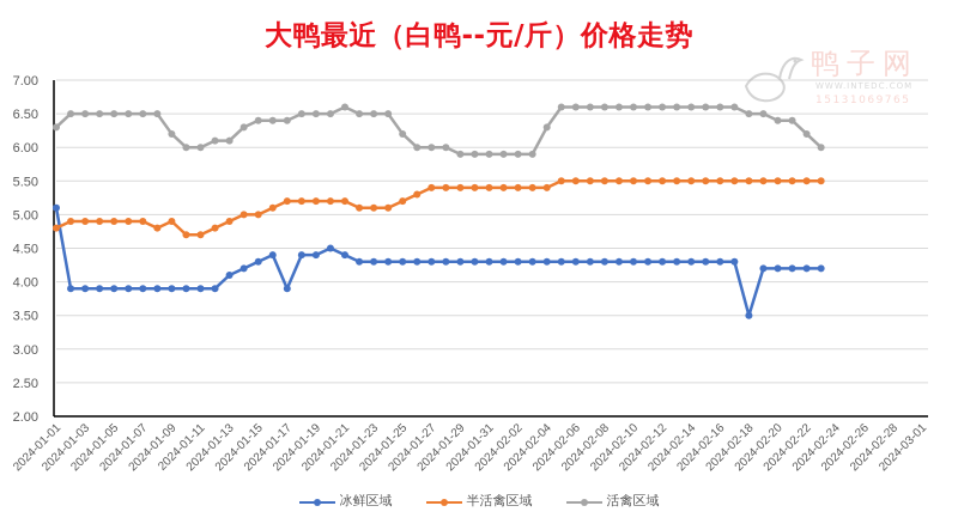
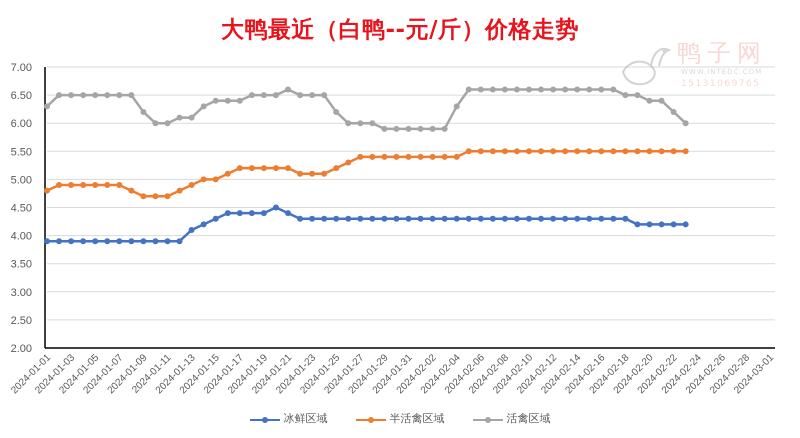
冰鲜区域/2024-01-01: 5.1 -> 3.9
半活禽区域/2024-01-09: 4.9 -> 4.7
冰鲜区域/2024-01-17: 3.9 -> 4.4
冰鲜区域/2024-02-18: 3.5 -> 4.3
